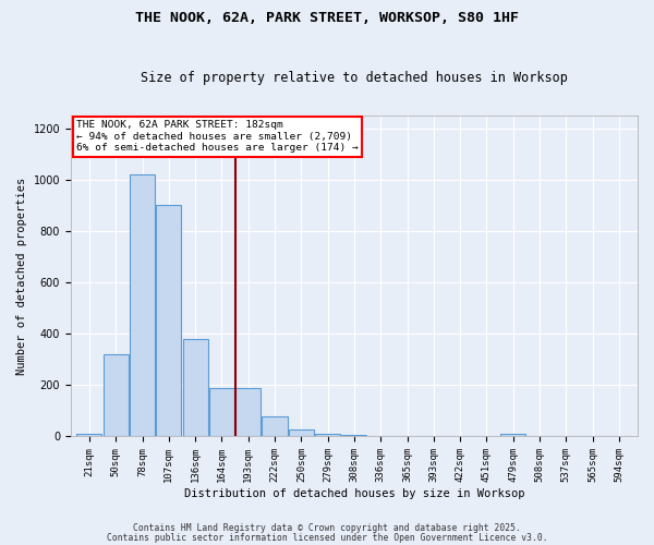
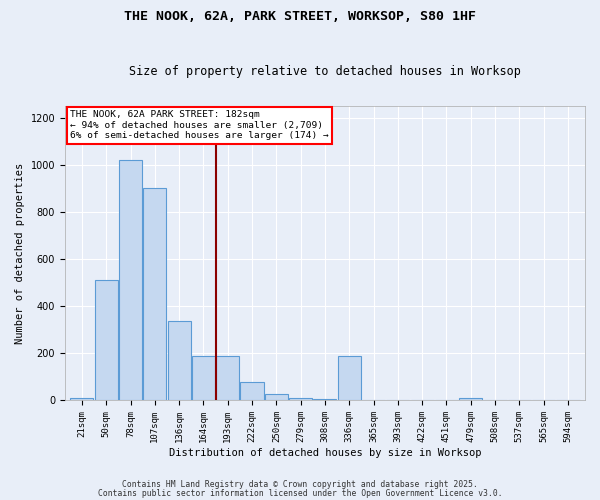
50sqm: 320 -> 510
136sqm: 380 -> 335
336sqm: 2 -> 185
